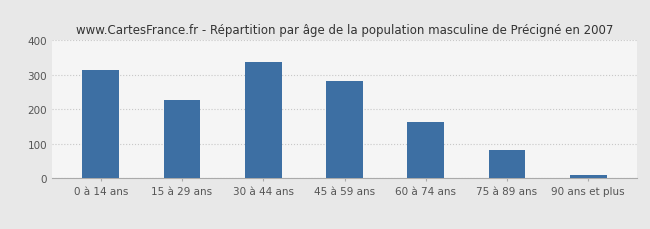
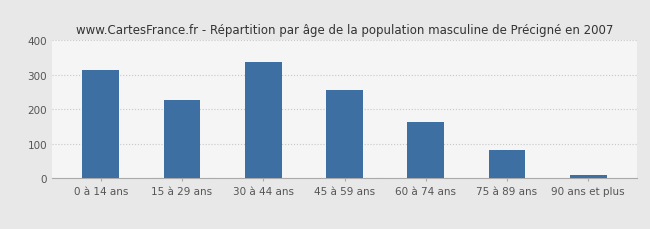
45 à 59 ans: 281 -> 255
